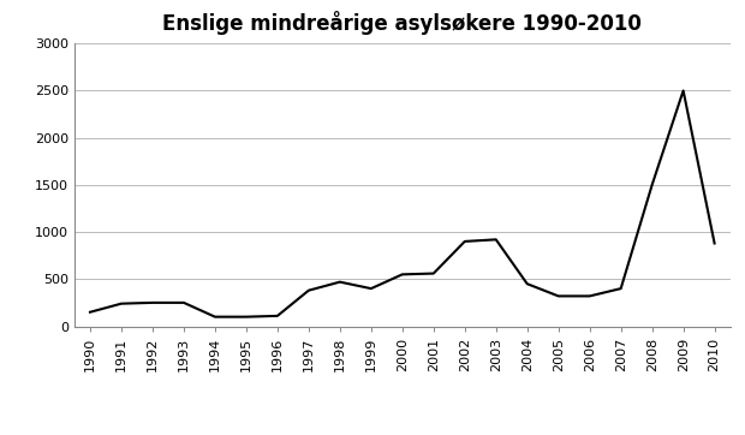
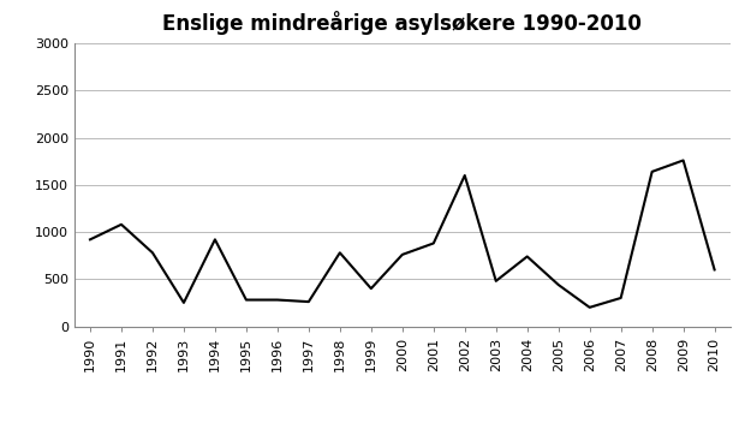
1990: 150 -> 920
1991: 240 -> 1080
1992: 250 -> 780
1994: 100 -> 920
1995: 100 -> 280
1996: 110 -> 280
1997: 380 -> 260
1998: 470 -> 780
2000: 550 -> 760
2001: 560 -> 880
2002: 900 -> 1600
2003: 920 -> 480
2004: 450 -> 740
2005: 320 -> 440
2006: 320 -> 200
2007: 400 -> 300
2008: 1500 -> 1640
2009: 2500 -> 1760
2010: 880 -> 600
